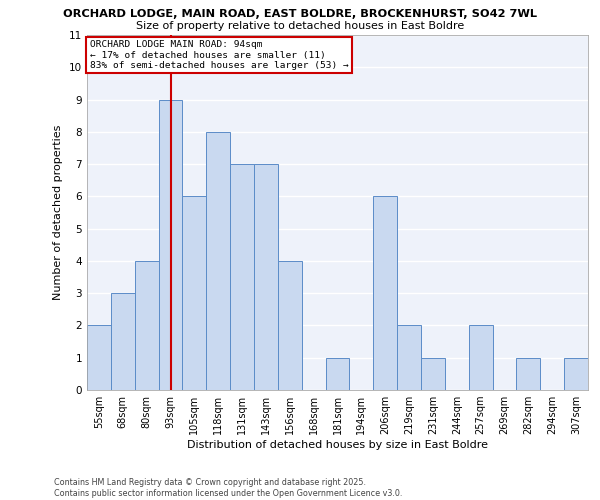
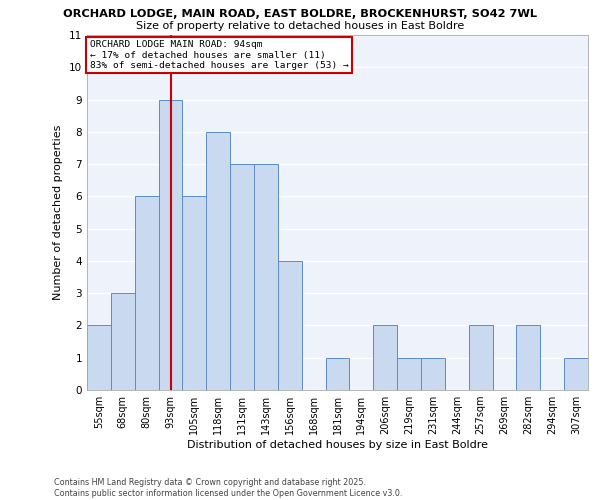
80sqm: 4 -> 6
206sqm: 6 -> 2
219sqm: 2 -> 1
282sqm: 1 -> 2
